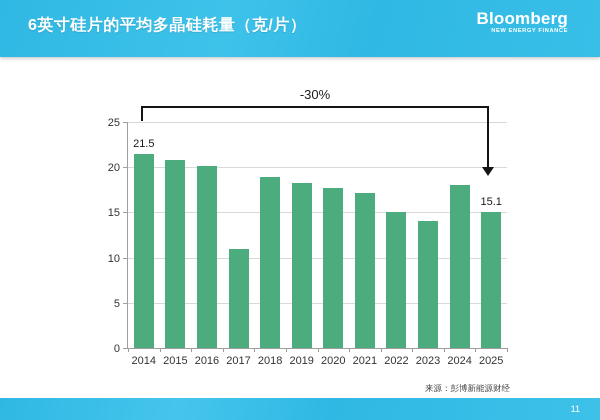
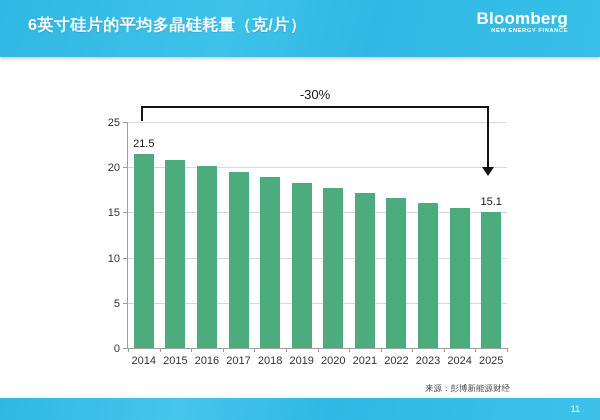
2017: 11 -> 20
2022: 15 -> 17
2023: 14 -> 16
2024: 18 -> 16
